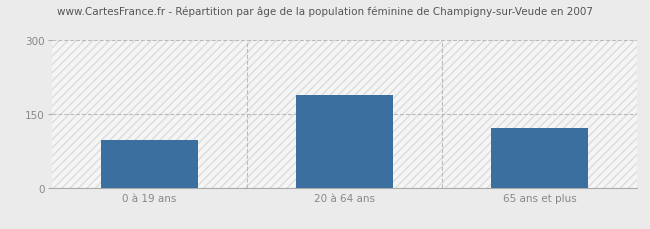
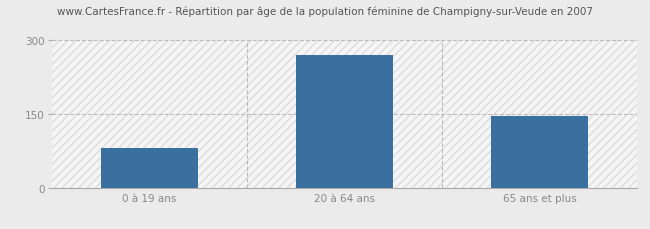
0 à 19 ans: 97 -> 80
20 à 64 ans: 188 -> 270
65 ans et plus: 122 -> 145
